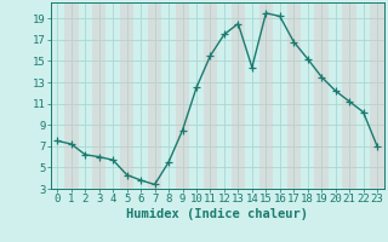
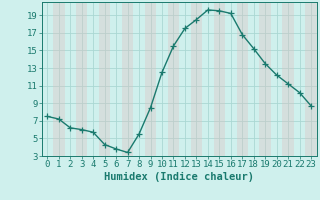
14: 14.4 -> 19.6
23: 7.0 -> 8.7
